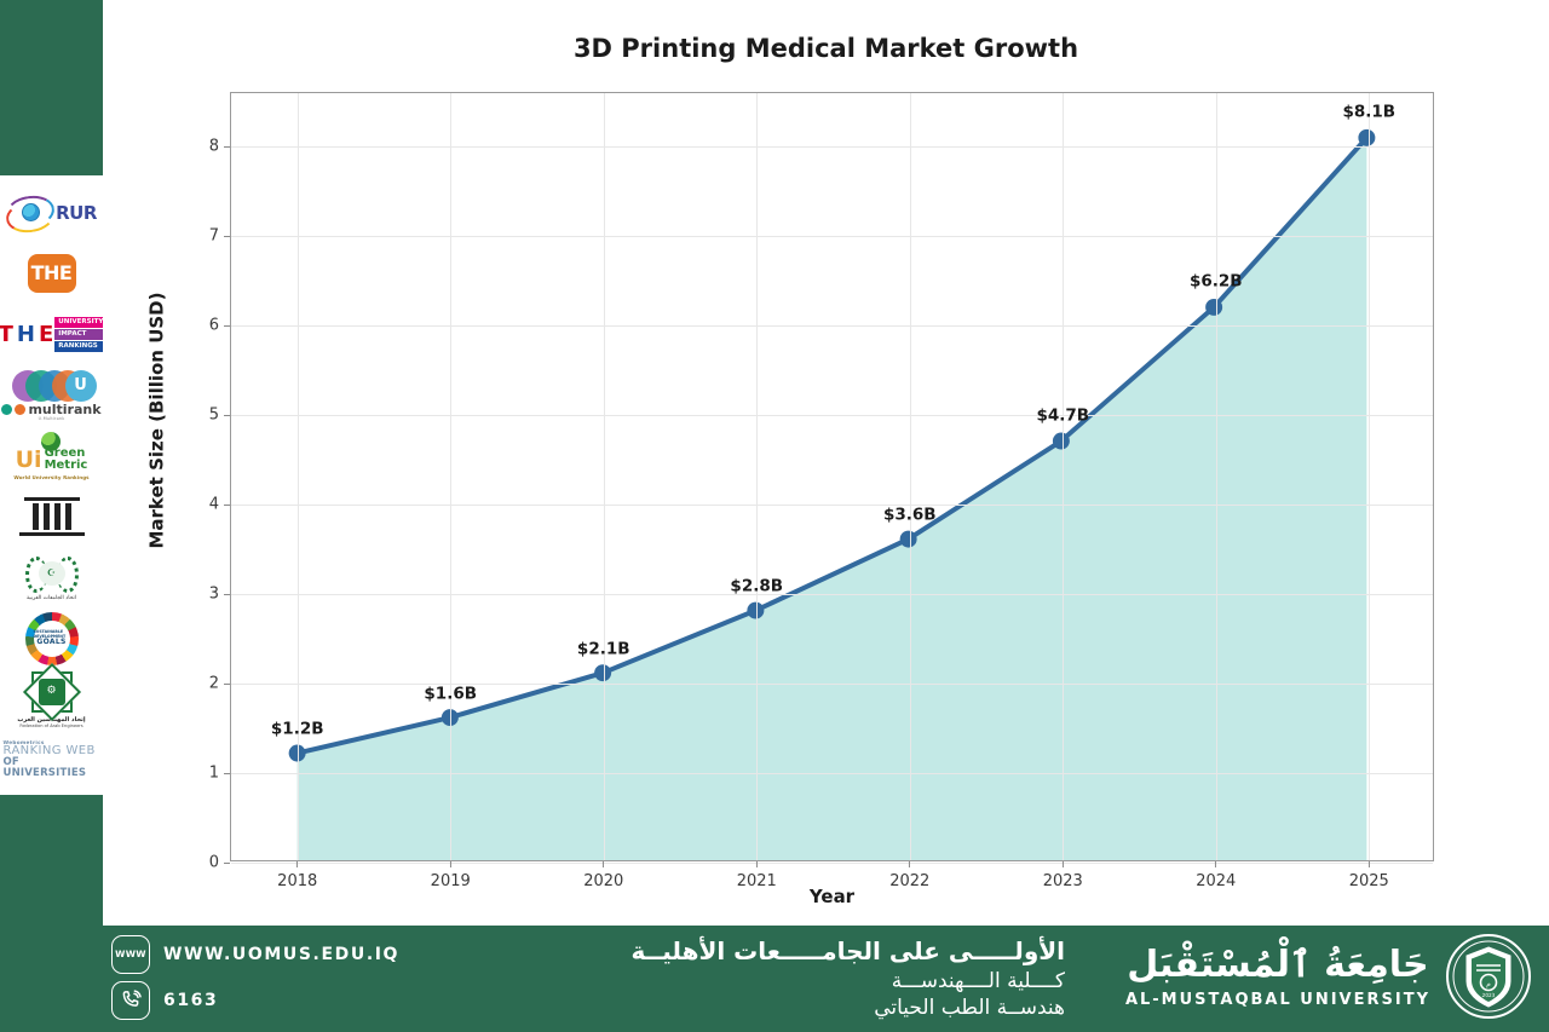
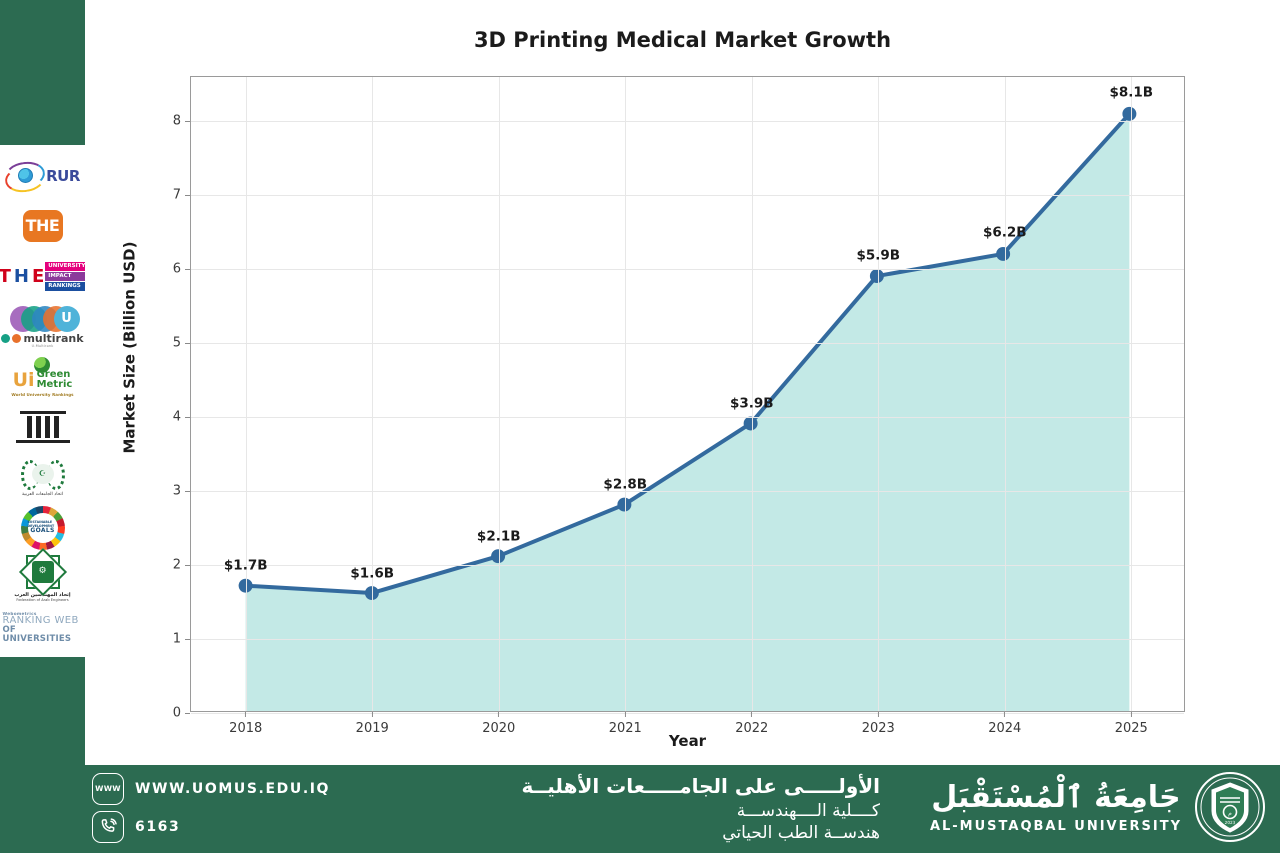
2018: $1.2B -> $1.7B
2022: $3.6B -> $3.9B
2023: $4.7B -> $5.9B
